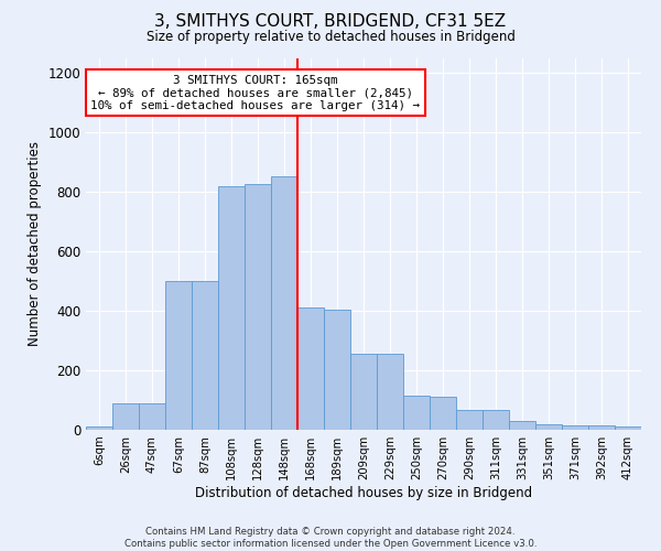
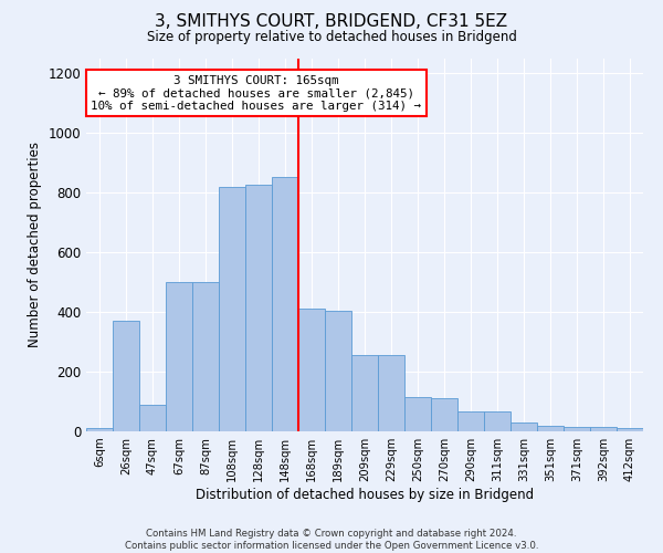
26sqm: 90 -> 370
